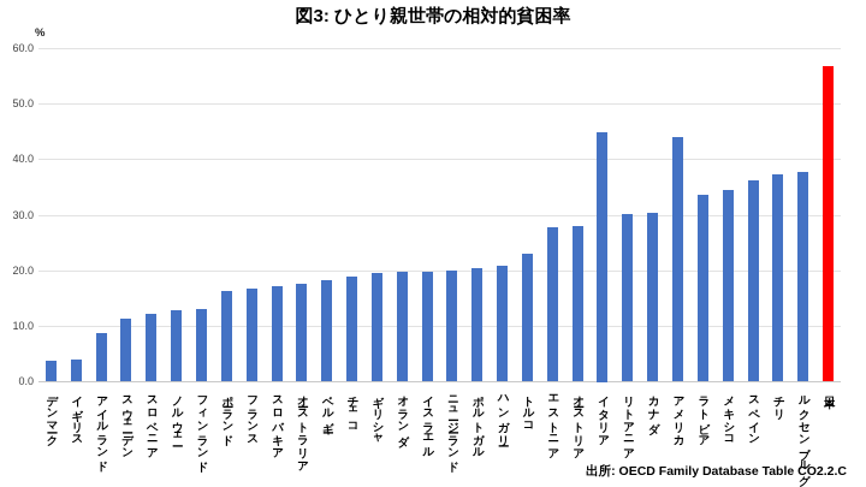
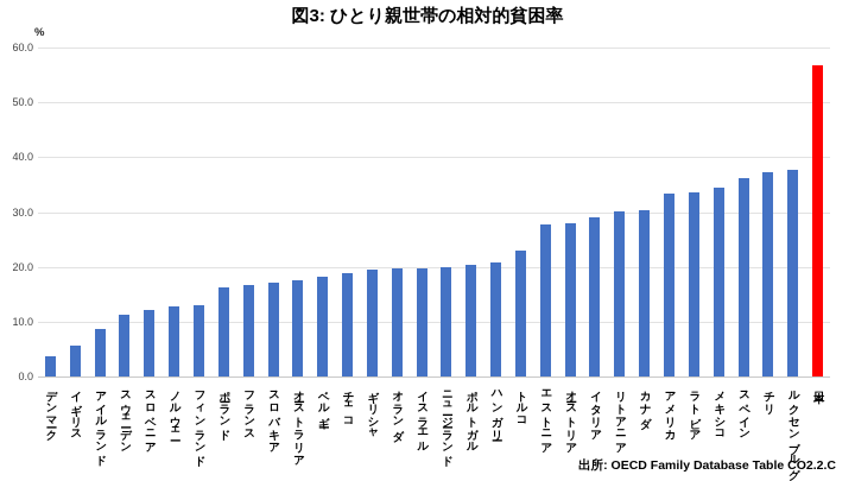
イギリス: 4 -> 6
イタリア: 45 -> 29
アメリカ: 44 -> 34
